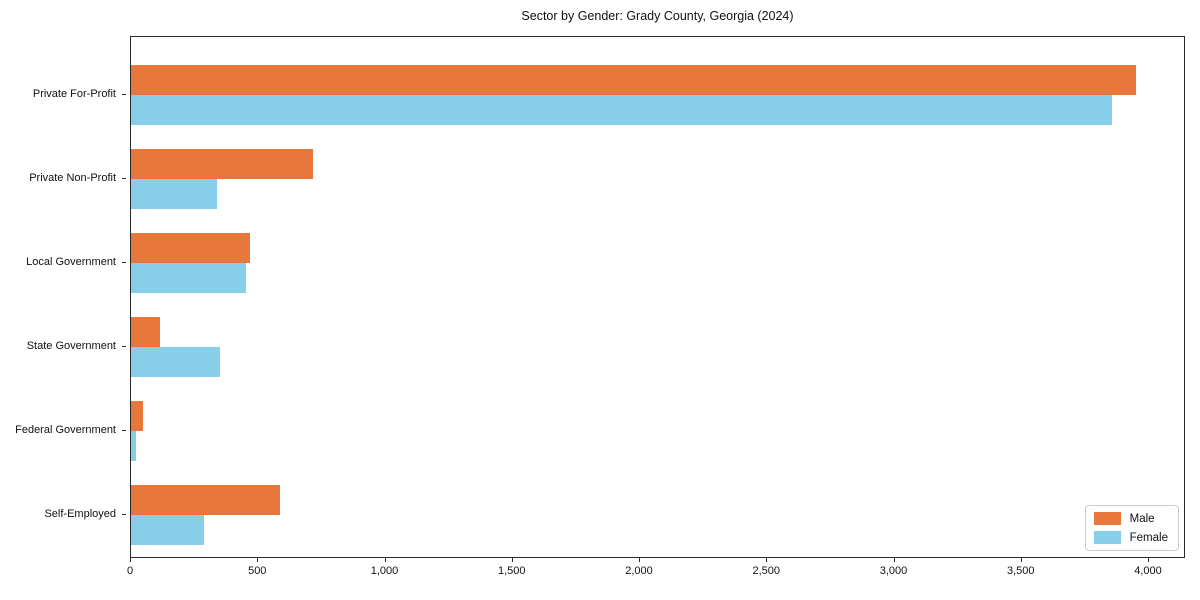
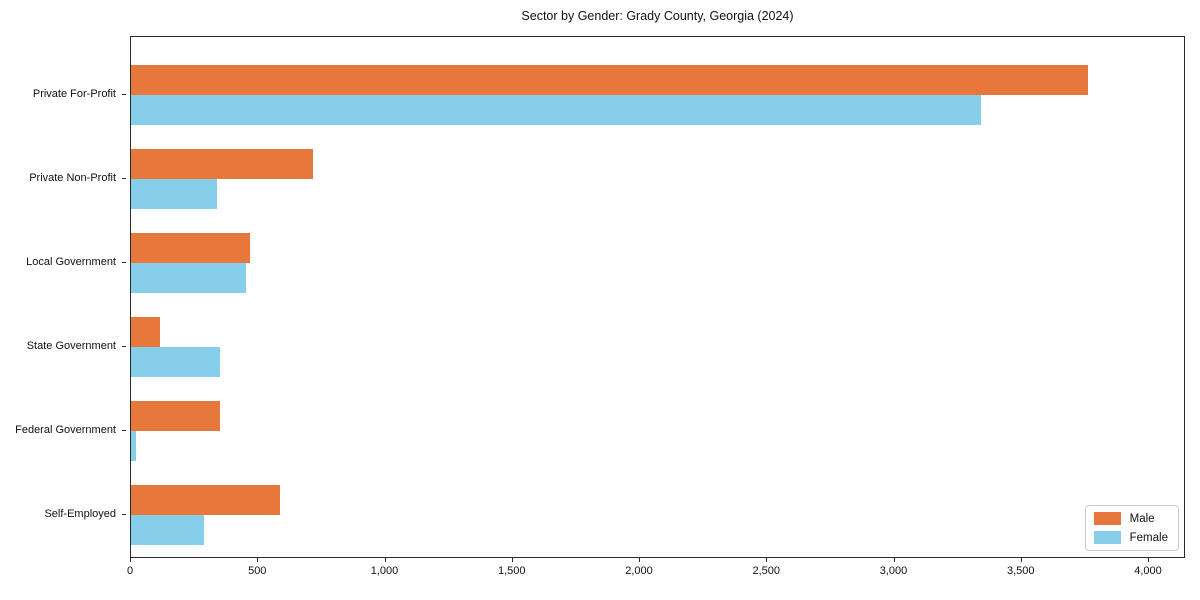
Male/Private For-Profit: 3950 -> 3760
Female/Private For-Profit: 3860 -> 3340
Male/Federal Government: 50 -> 350
